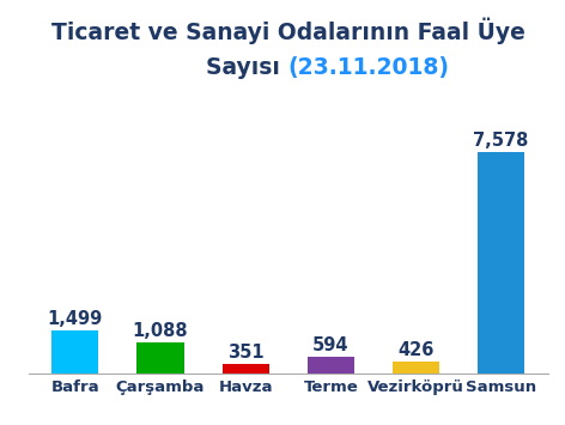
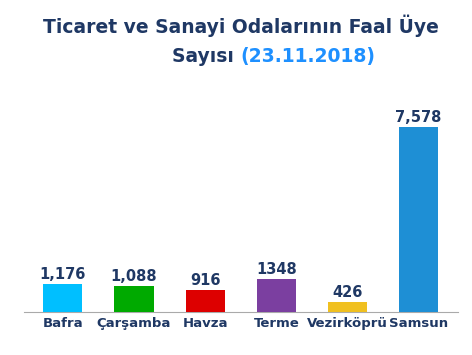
Bafra: 1,499 -> 1,176
Havza: 351 -> 916
Terme: 594 -> 1348
